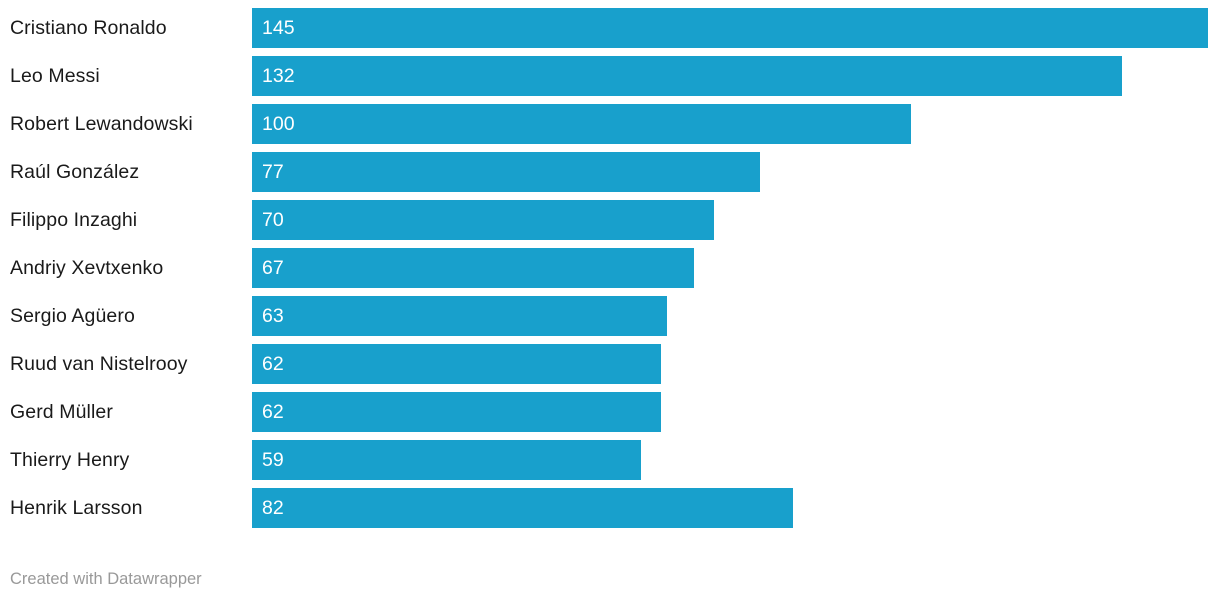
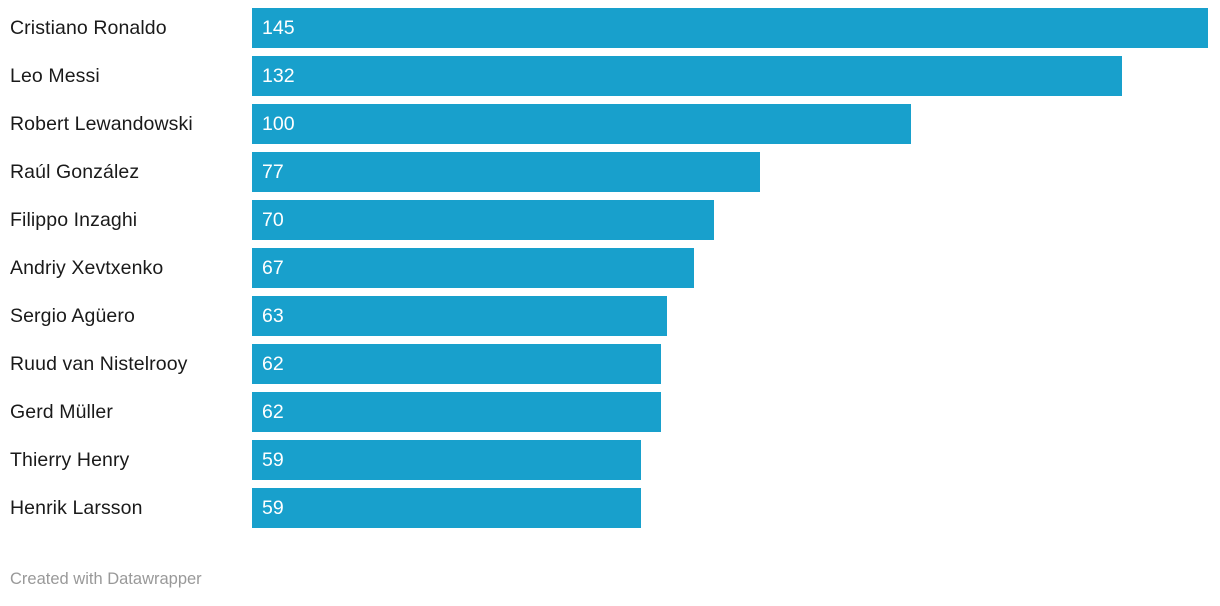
Henrik Larsson: 82 -> 59
